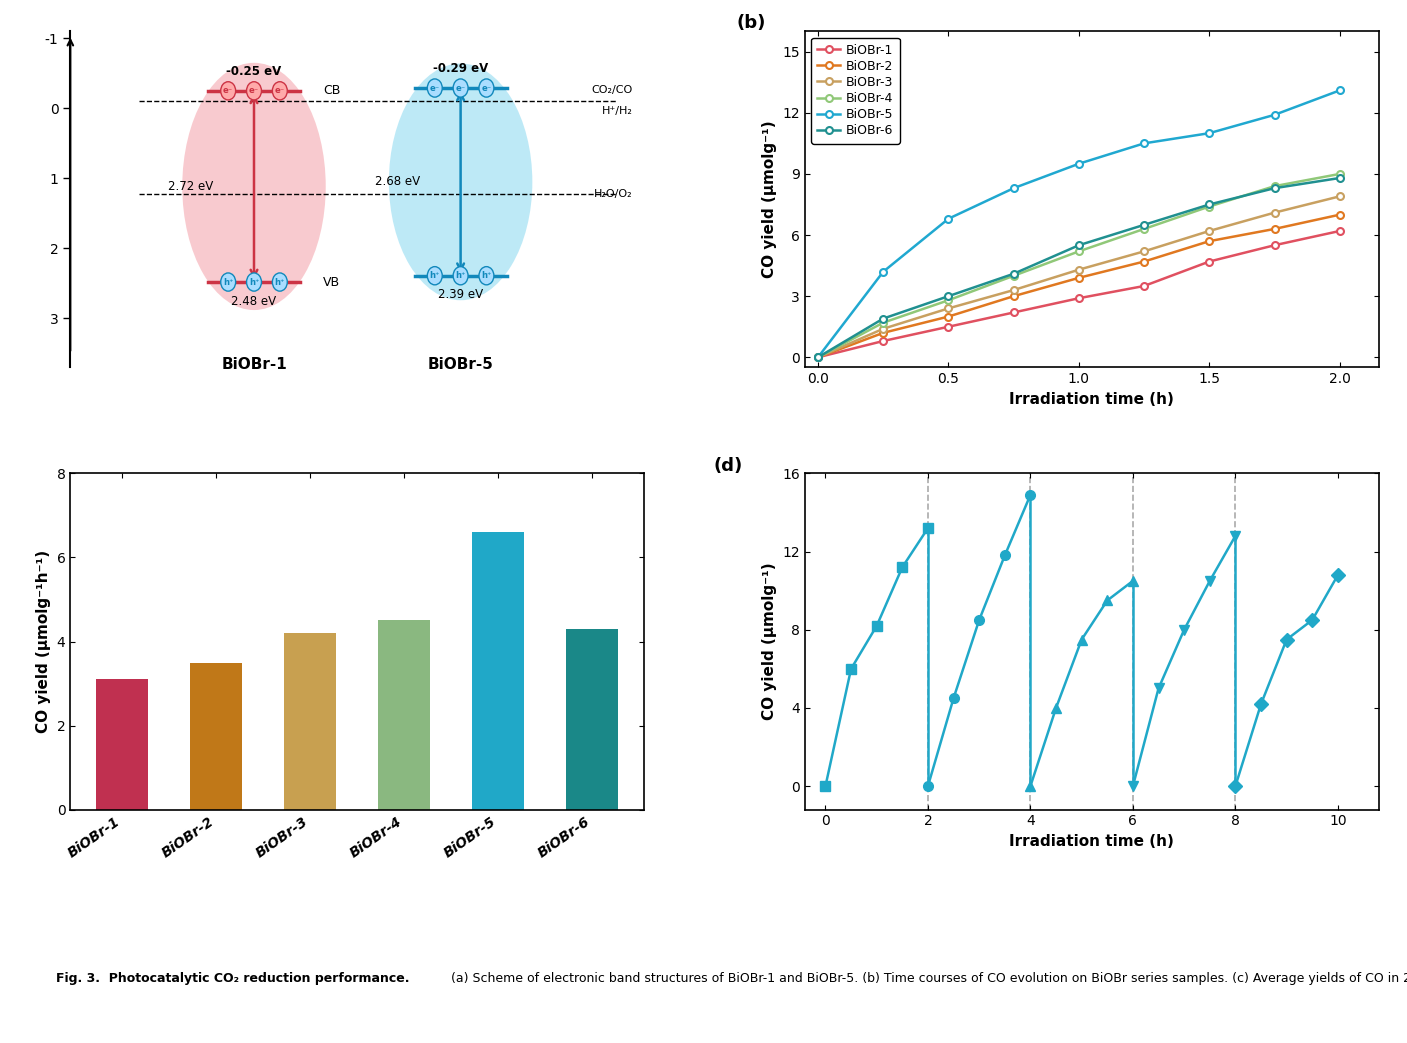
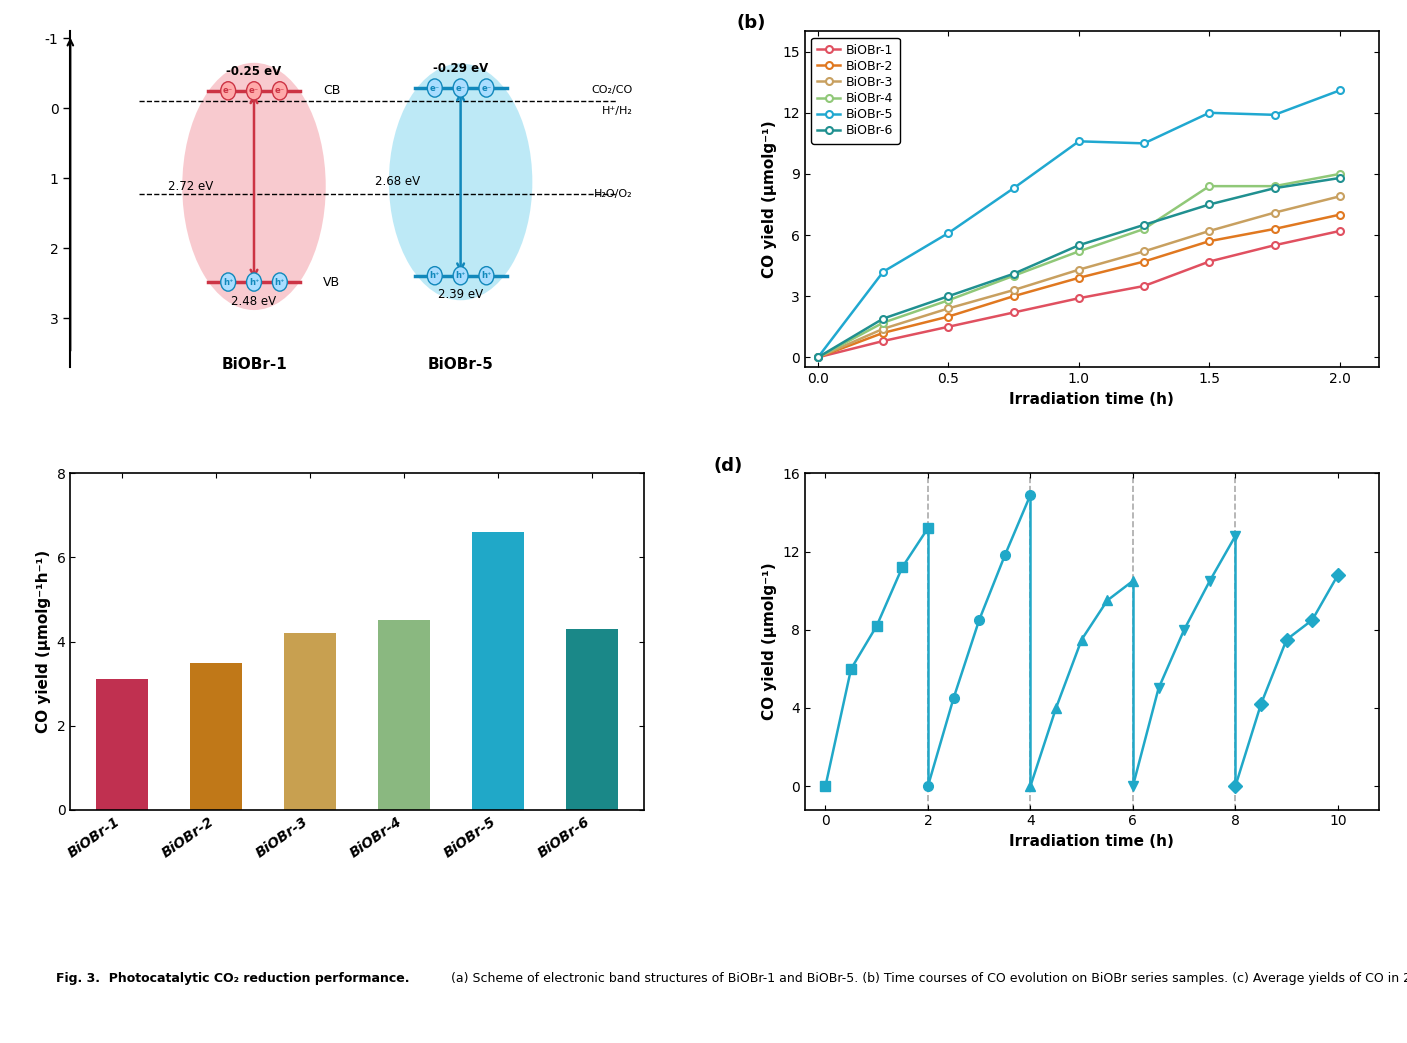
BiOBr-5/0.5: 6.8 -> 6.1
BiOBr-5/1.0: 9.5 -> 10.6
BiOBr-4/1.5: 7.4 -> 8.4
BiOBr-5/1.5: 11.0 -> 12.0
